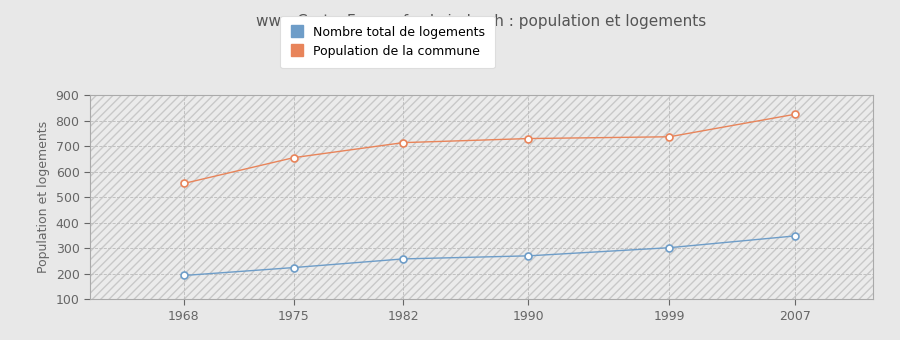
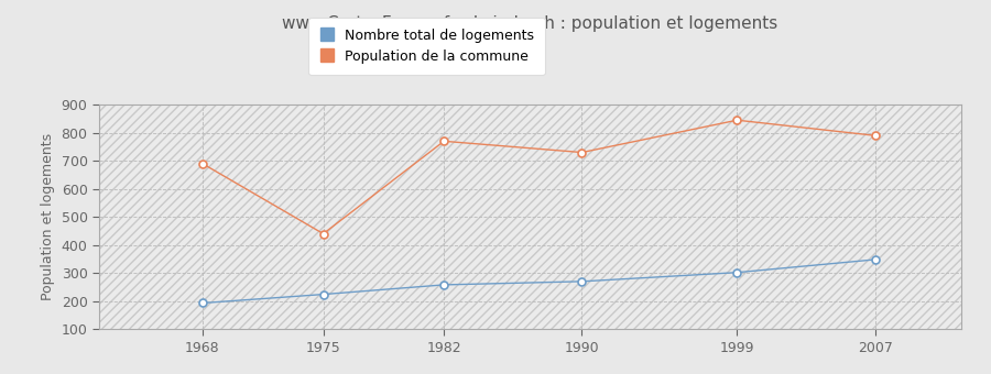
Population de la commune/1968: 554 -> 690
Population de la commune/1975: 655 -> 440
Population de la commune/1982: 714 -> 770
Population de la commune/1999: 737 -> 845
Population de la commune/2007: 825 -> 790
